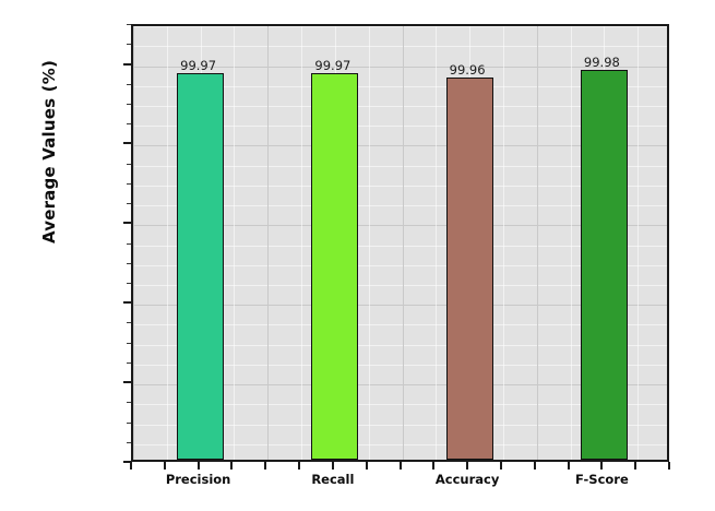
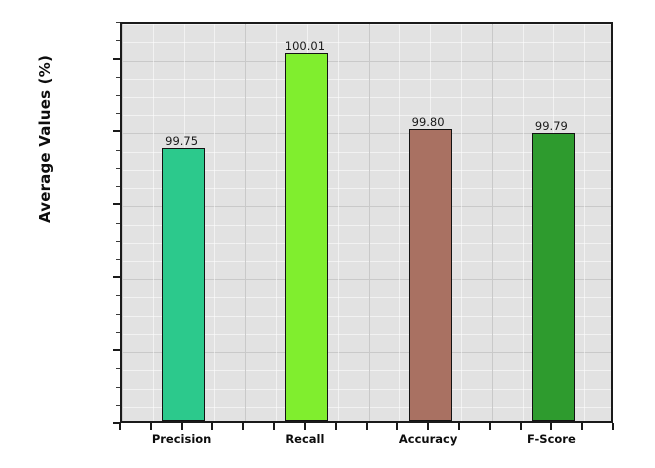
Precision: 99.97 -> 99.75
Recall: 99.97 -> 100.01
Accuracy: 99.96 -> 99.80
F-Score: 99.98 -> 99.79
